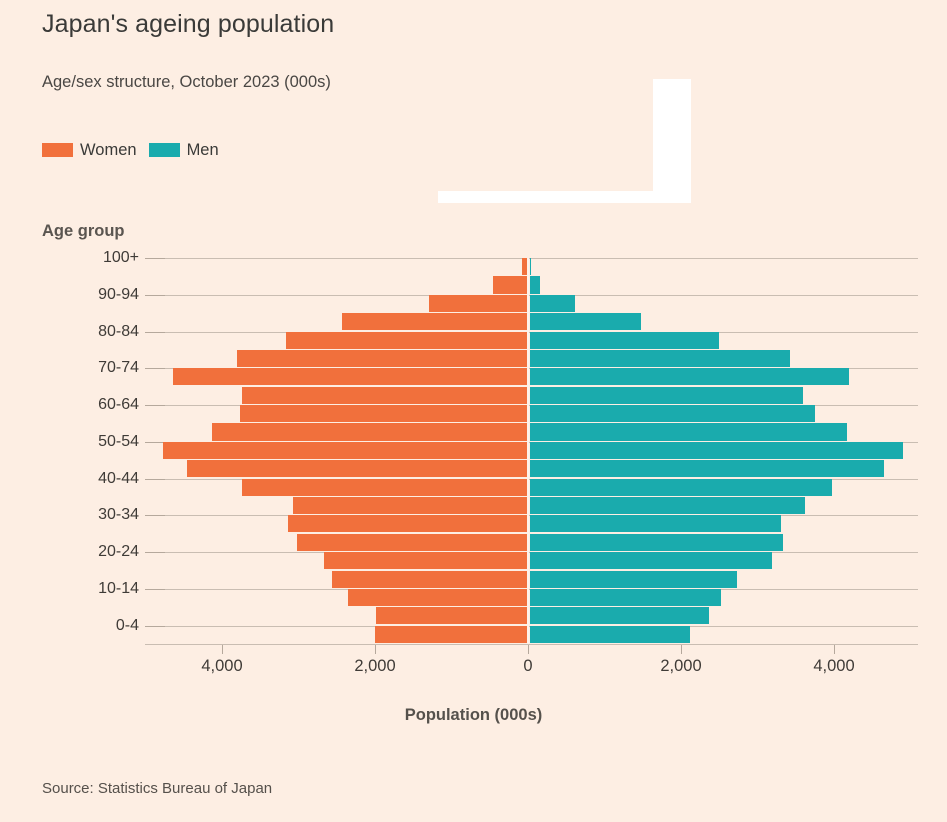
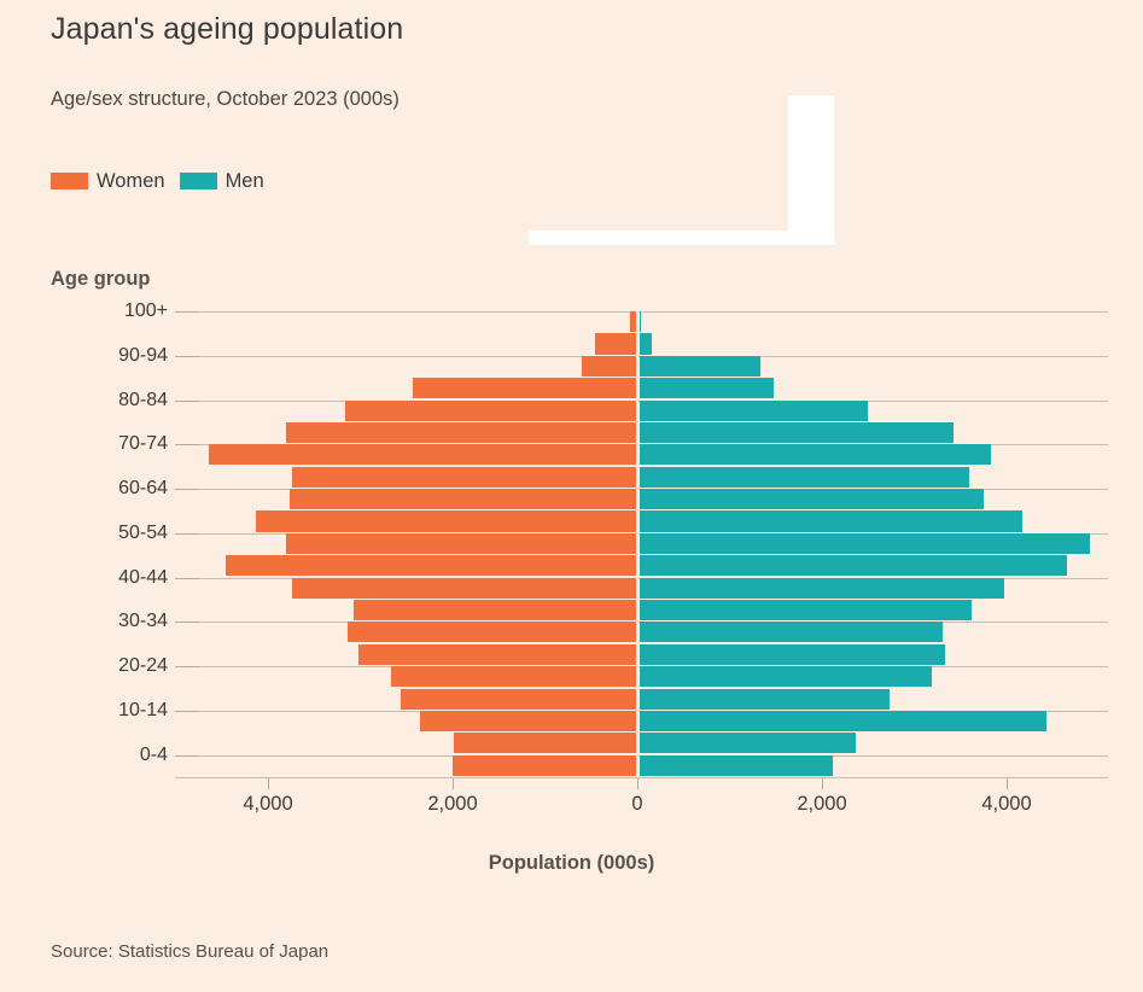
Men/10-14: 2500 -> 4400
Women/50-54: 4800 -> 3800
Men/70-74: 4200 -> 3800
Women/90-94: 1300 -> 600
Men/90-94: 600 -> 1300
